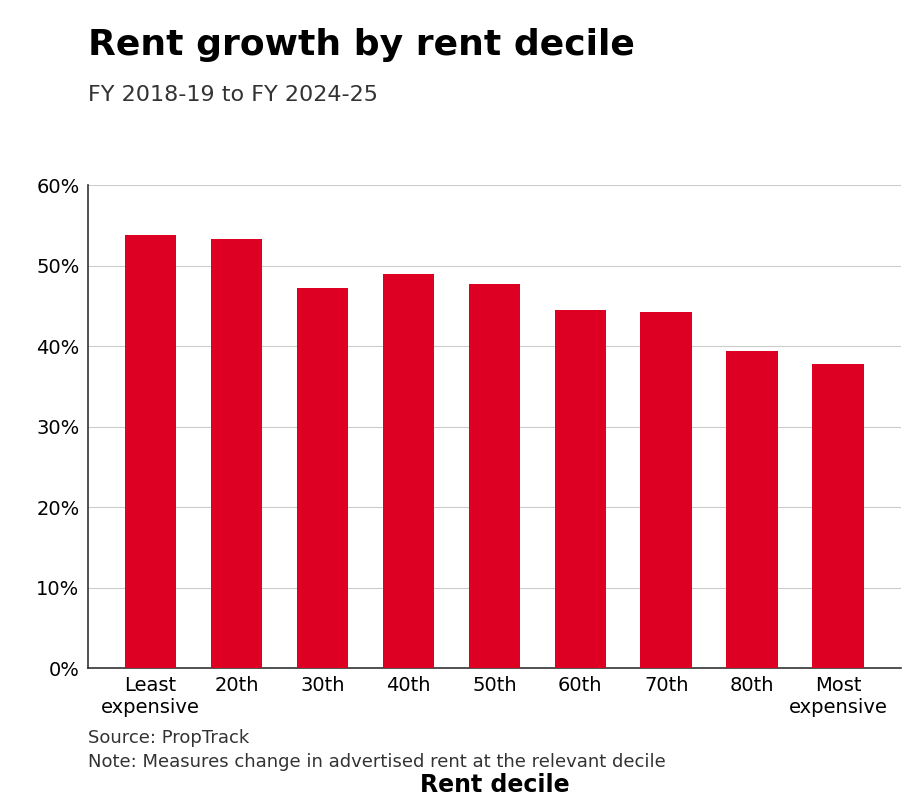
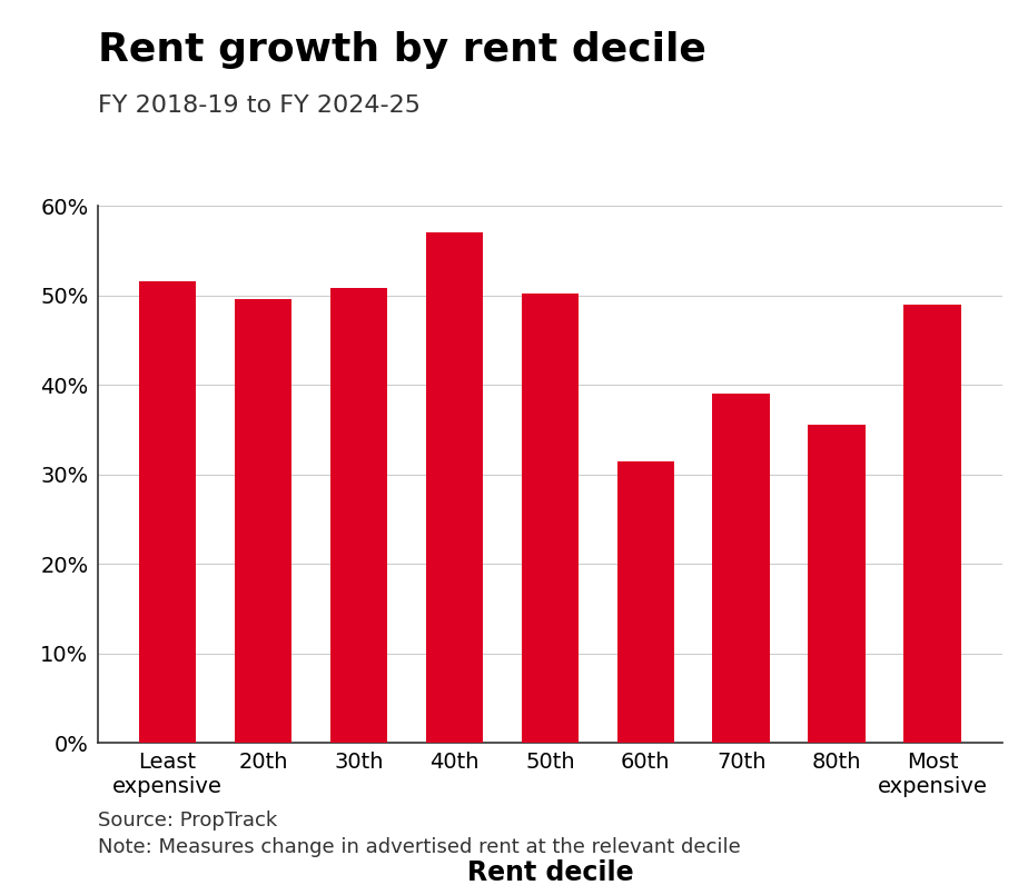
Least expensive: 53.8% -> 51.6%
20th: 53.3% -> 49.6%
30th: 47.2% -> 50.8%
40th: 49.0% -> 57.0%
50th: 47.7% -> 50.2%
60th: 44.5% -> 31.4%
70th: 44.3% -> 39.0%
80th: 39.4% -> 35.6%
Most expensive: 37.8% -> 49.0%
